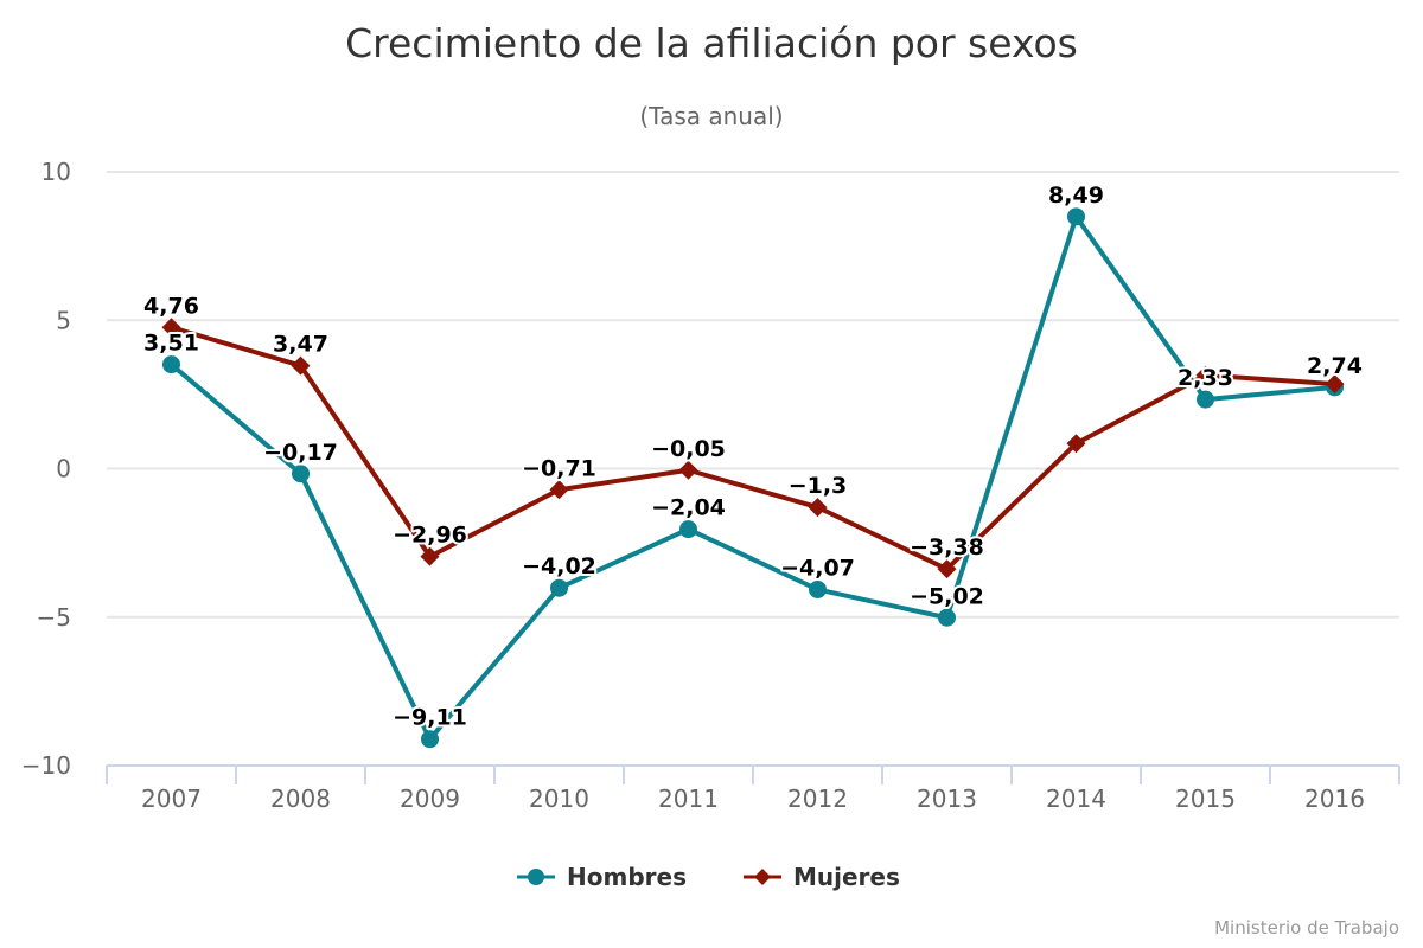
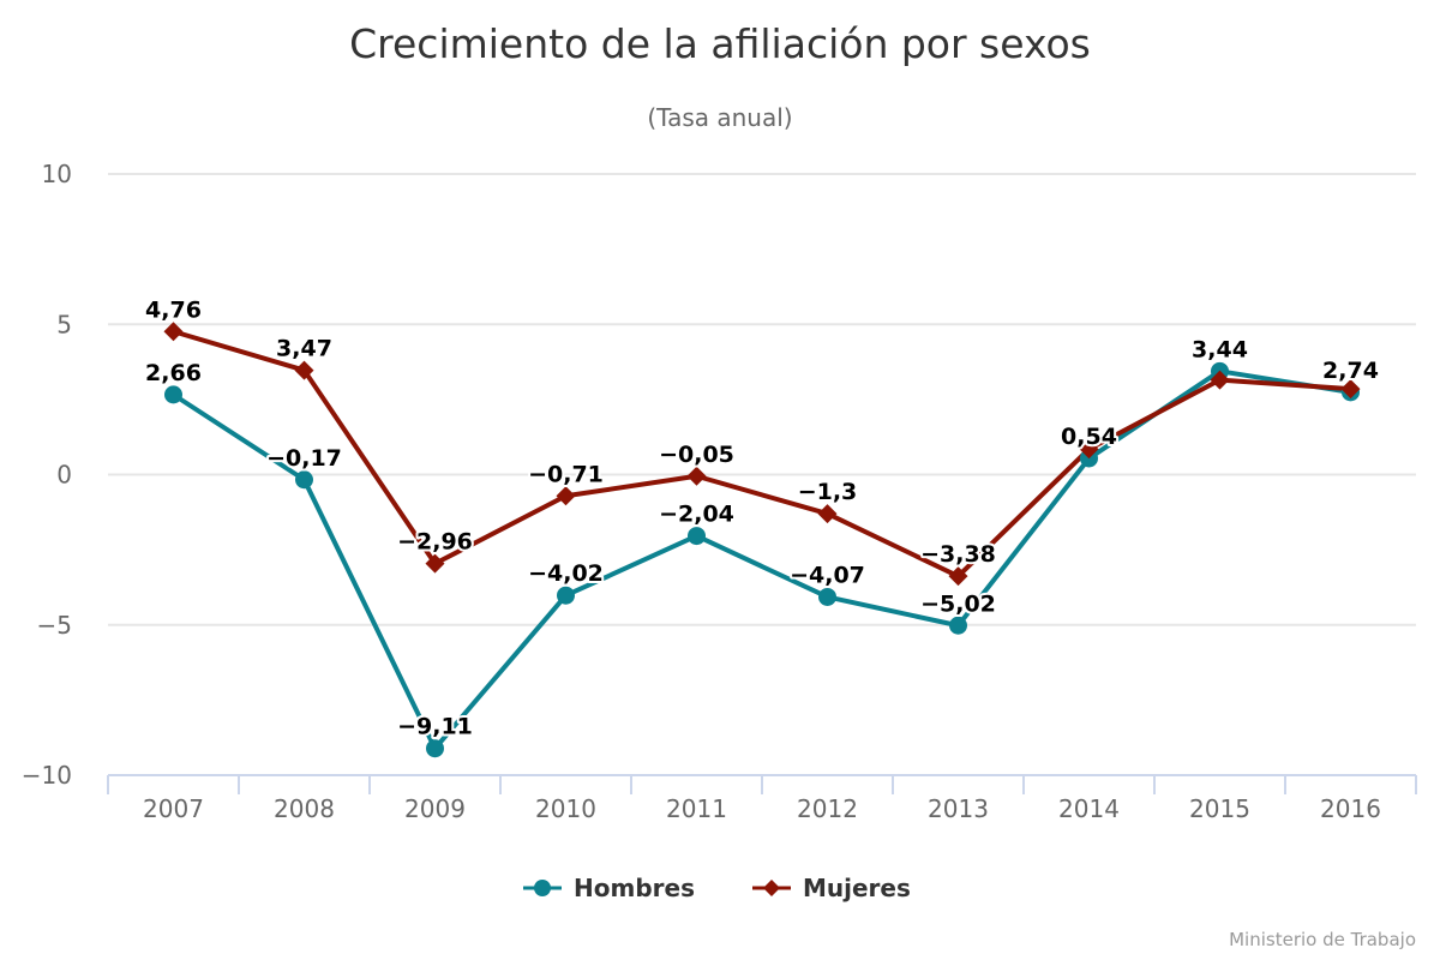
Hombres/2007: 3,51 -> 2,66
Hombres/2014: 8,49 -> 0,54
Hombres/2015: 2,33 -> 3,44
